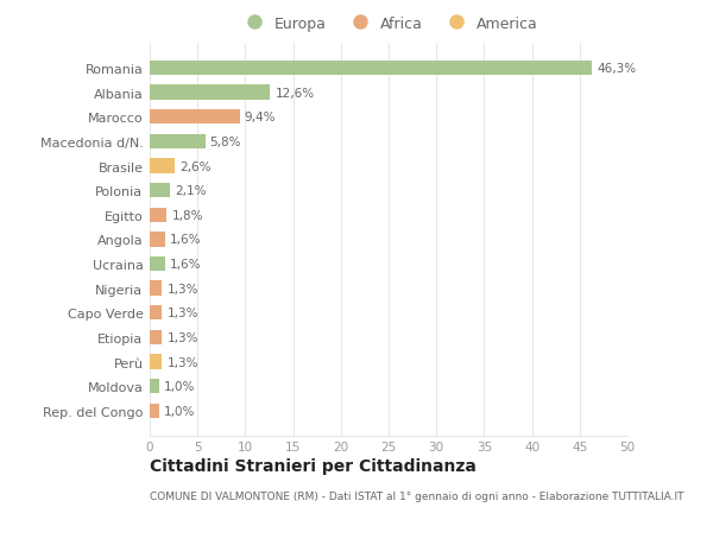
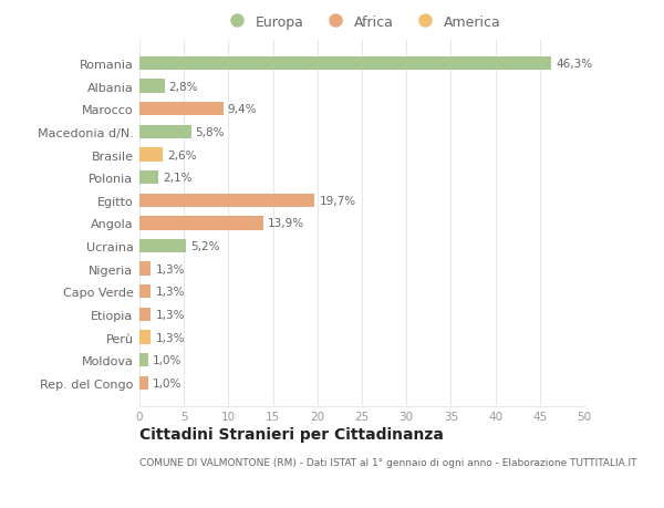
Albania: 12,6% -> 2,8%
Egitto: 1,8% -> 19,7%
Angola: 1,6% -> 13,9%
Ucraina: 1,6% -> 5,2%
